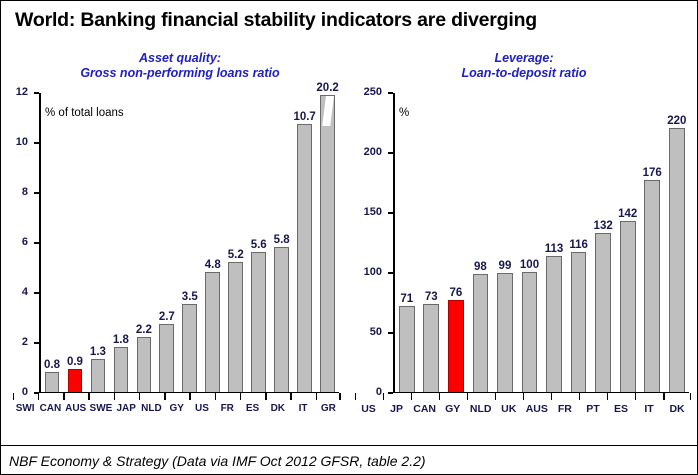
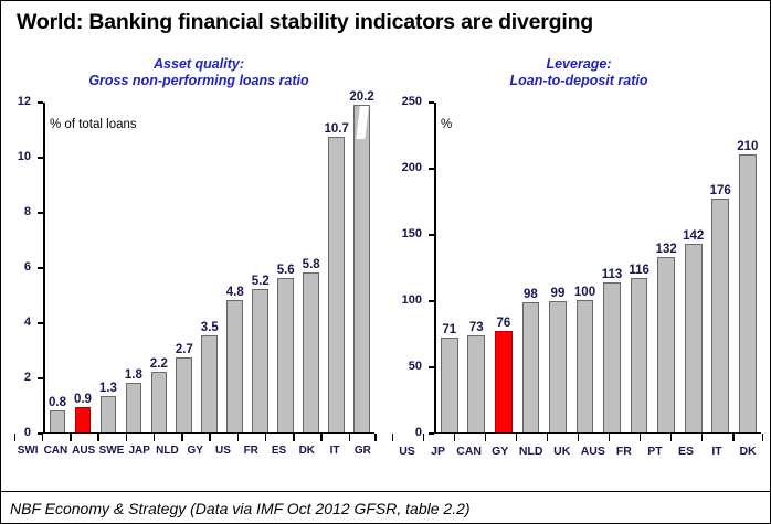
Leverage: Loan-to-deposit ratio/DK: 220 -> 210
